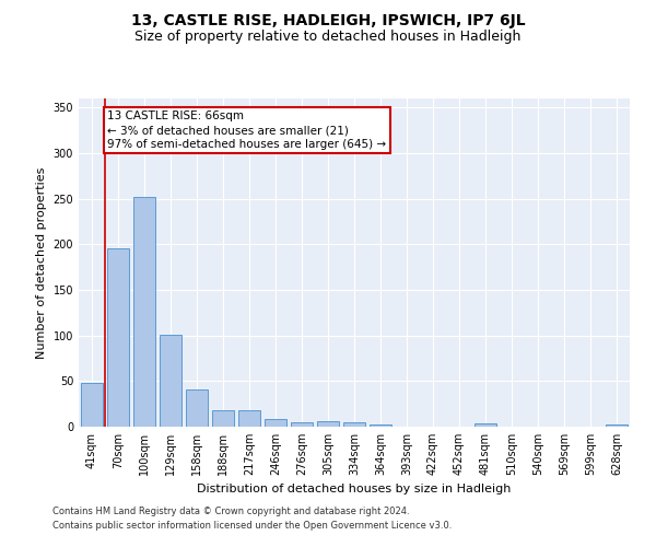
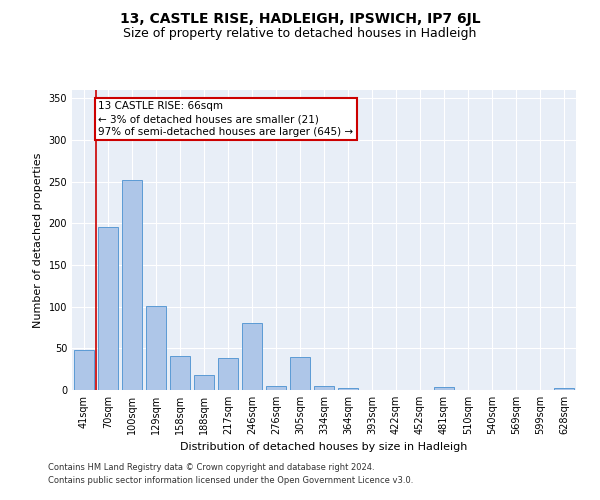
217sqm: 18 -> 38
246sqm: 9 -> 80
305sqm: 6 -> 40
